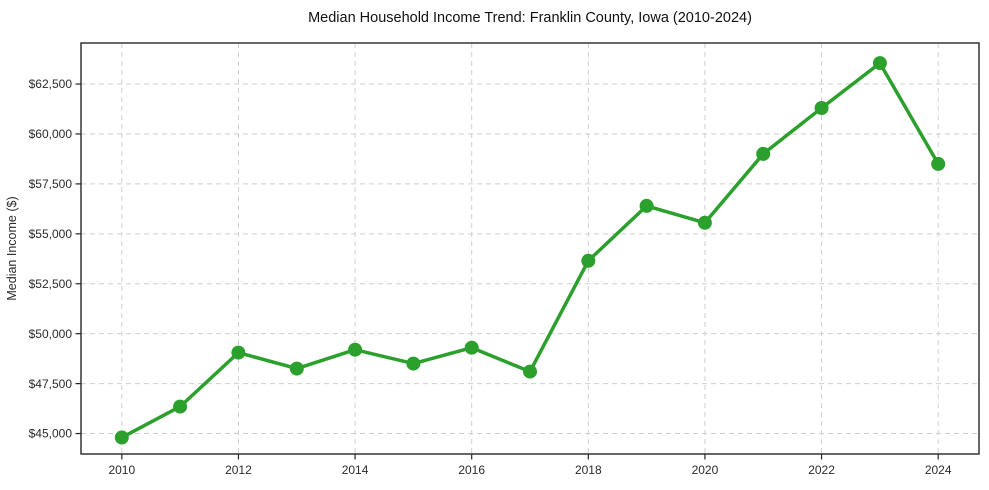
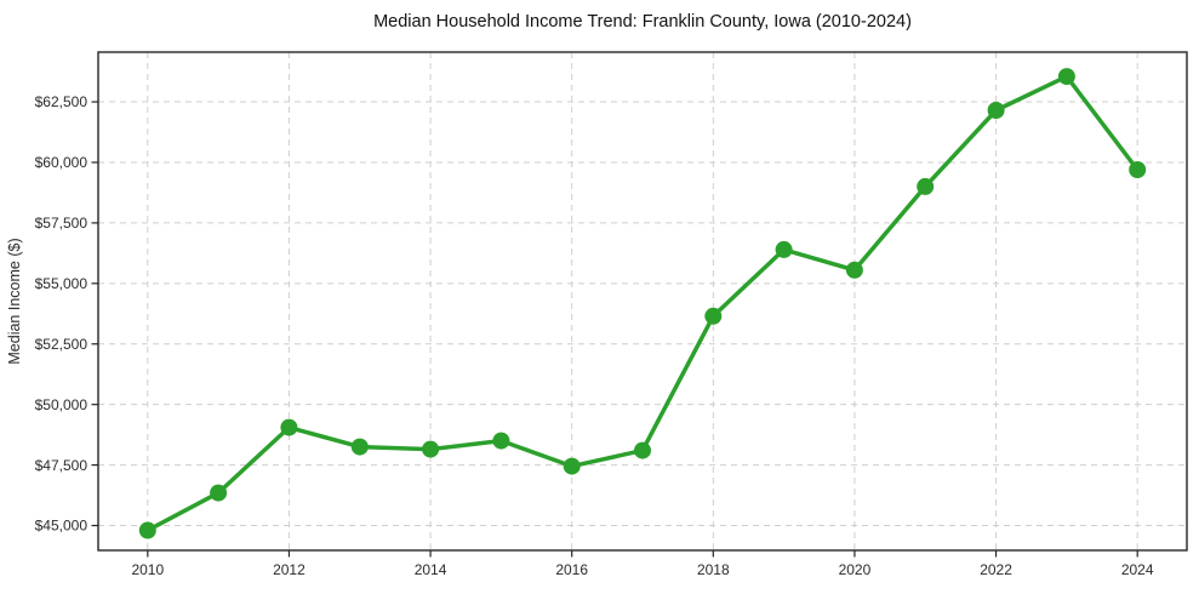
2014: $49200 -> $48200
2016: $49300 -> $47400
2022: $61300 -> $62200
2024: $58500 -> $59700
